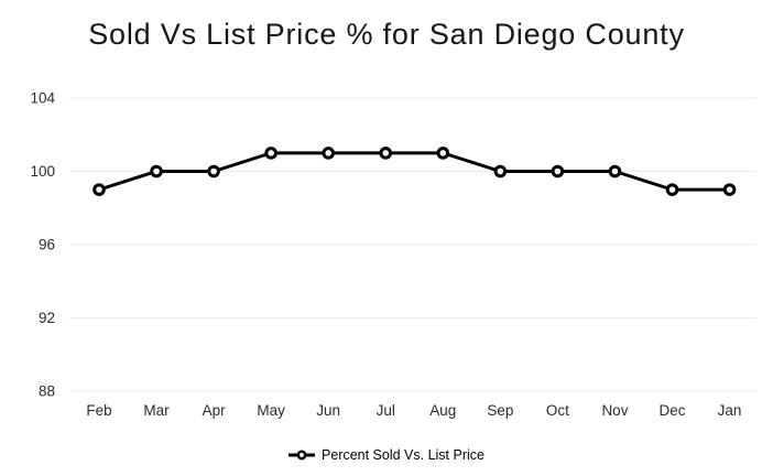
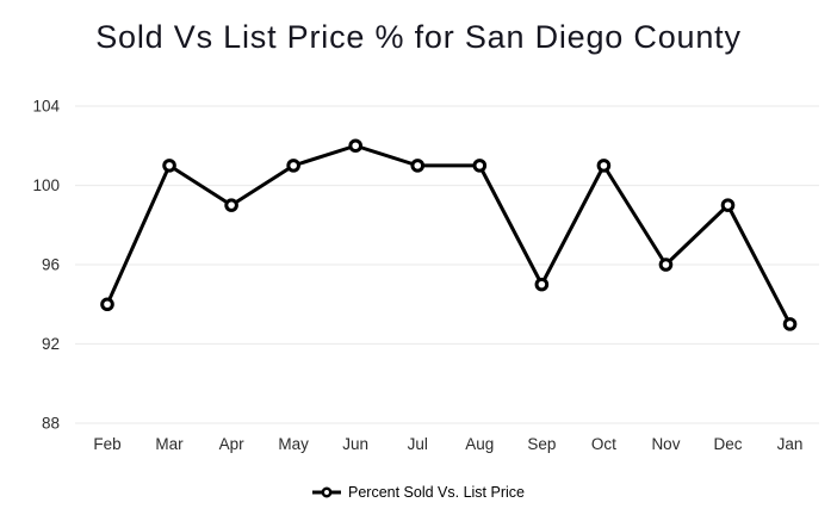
Feb: 99 -> 94
Mar: 100 -> 101
Apr: 100 -> 99
Jun: 101 -> 102
Sep: 100 -> 95
Oct: 100 -> 101
Nov: 100 -> 96
Jan: 99 -> 93
